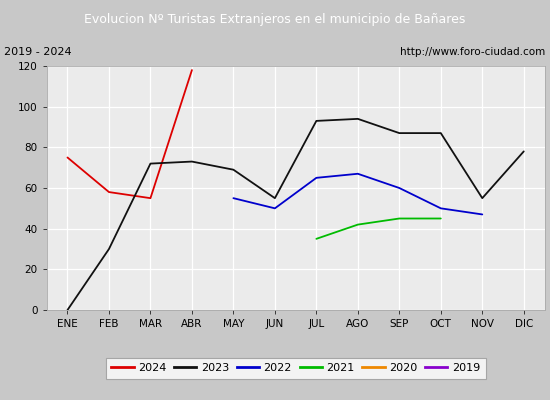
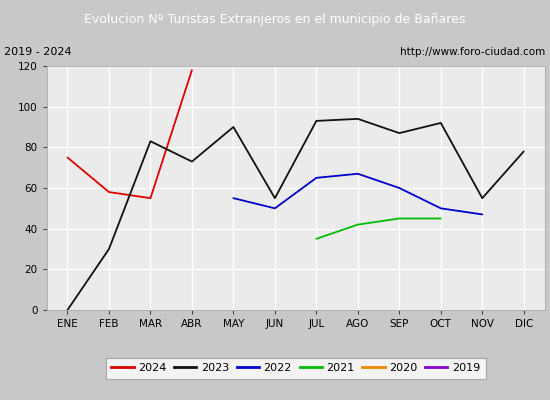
2023/MAR: 72 -> 83
2023/MAY: 69 -> 90
2023/OCT: 87 -> 92
